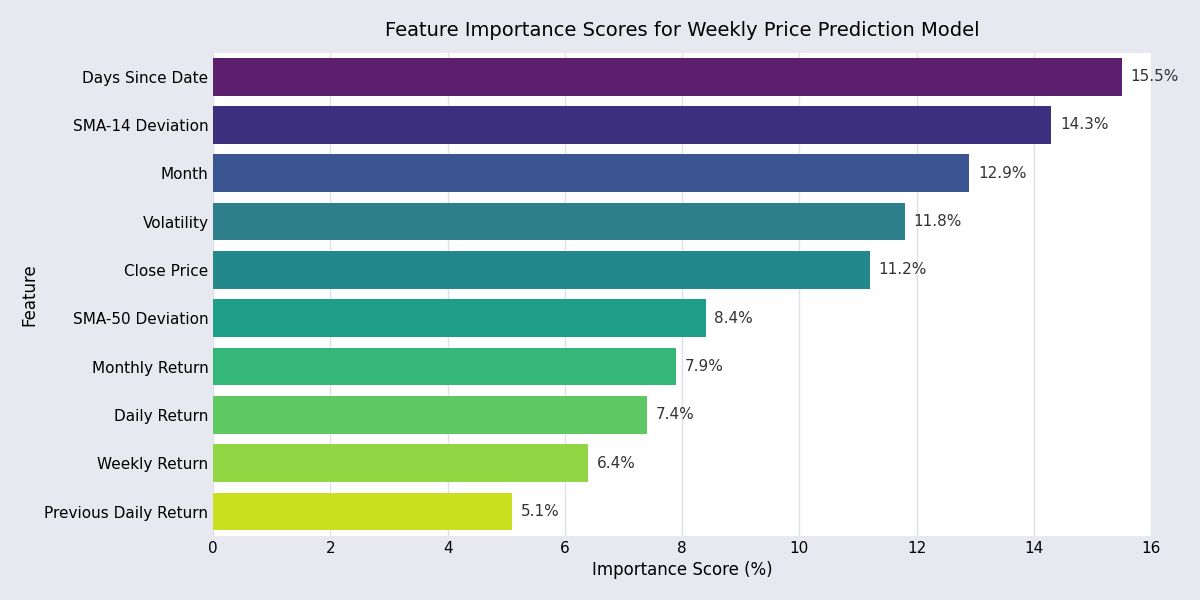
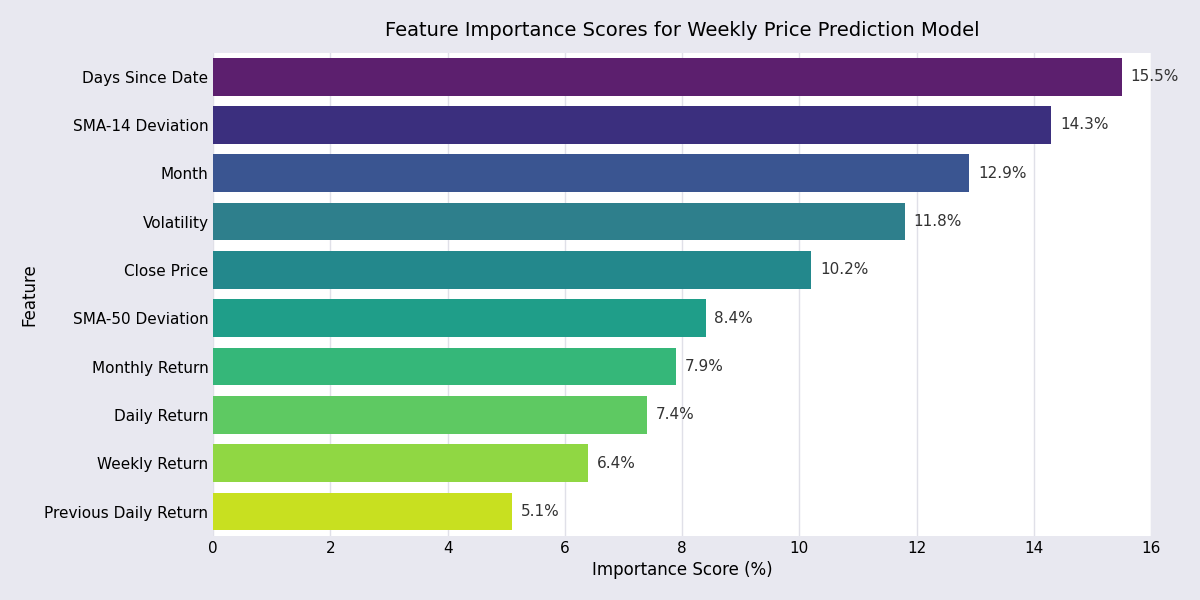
Close Price: 11.2% -> 10.2%
